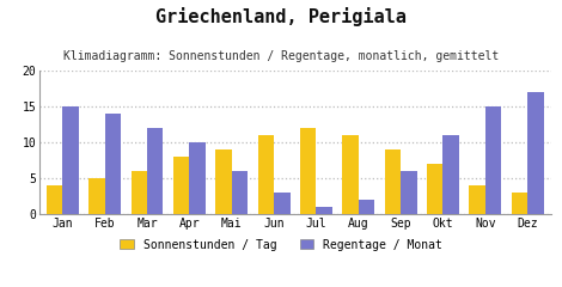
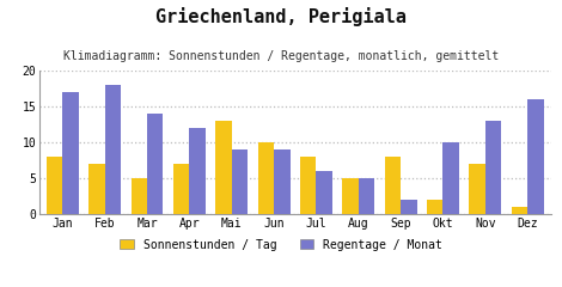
Sonnenstunden / Tag/Jan: 4 -> 8
Regentage / Monat/Jan: 15 -> 17
Sonnenstunden / Tag/Feb: 5 -> 7
Regentage / Monat/Feb: 14 -> 18
Sonnenstunden / Tag/Mar: 6 -> 5
Regentage / Monat/Mar: 12 -> 14
Sonnenstunden / Tag/Apr: 8 -> 7
Regentage / Monat/Apr: 10 -> 12
Sonnenstunden / Tag/Mai: 9 -> 13
Regentage / Monat/Mai: 6 -> 9
Sonnenstunden / Tag/Jun: 11 -> 10
Regentage / Monat/Jun: 3 -> 9
Sonnenstunden / Tag/Jul: 12 -> 8
Regentage / Monat/Jul: 1 -> 6
Sonnenstunden / Tag/Aug: 11 -> 5
Regentage / Monat/Aug: 2 -> 5
Sonnenstunden / Tag/Sep: 9 -> 8
Regentage / Monat/Sep: 6 -> 2
Sonnenstunden / Tag/Okt: 7 -> 2
Regentage / Monat/Okt: 11 -> 10
Sonnenstunden / Tag/Nov: 4 -> 7
Regentage / Monat/Nov: 15 -> 13
Sonnenstunden / Tag/Dez: 3 -> 1
Regentage / Monat/Dez: 17 -> 16
